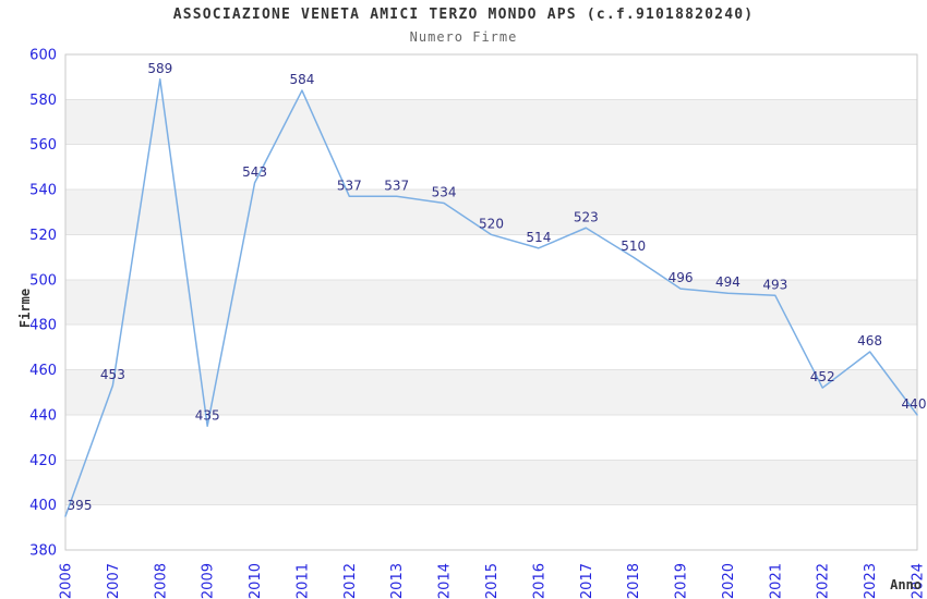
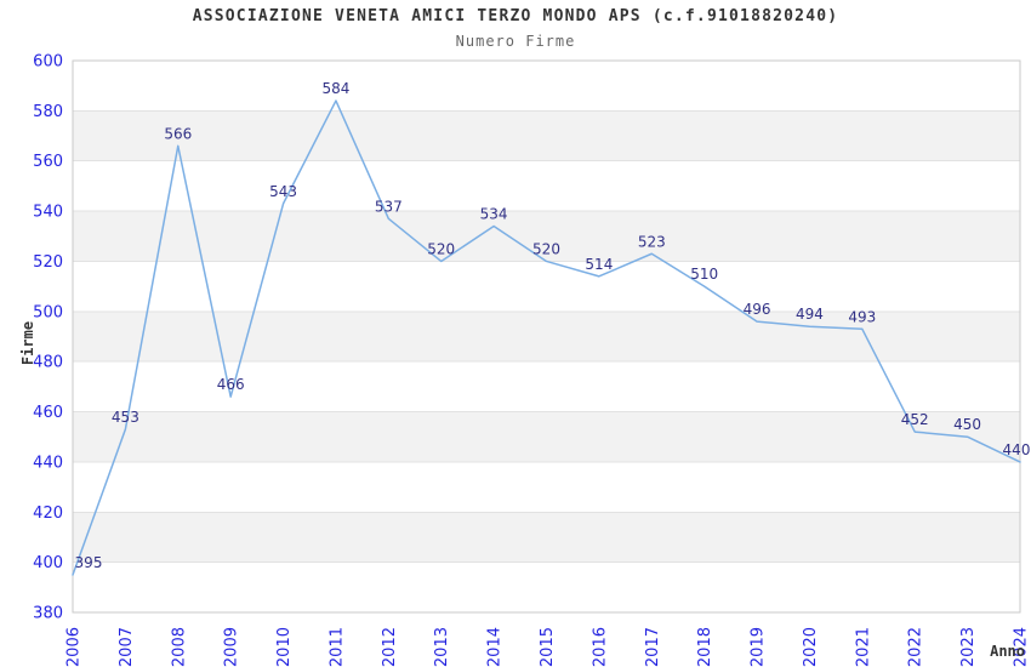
2008: 589 -> 566
2009: 435 -> 466
2013: 537 -> 520
2023: 468 -> 450
